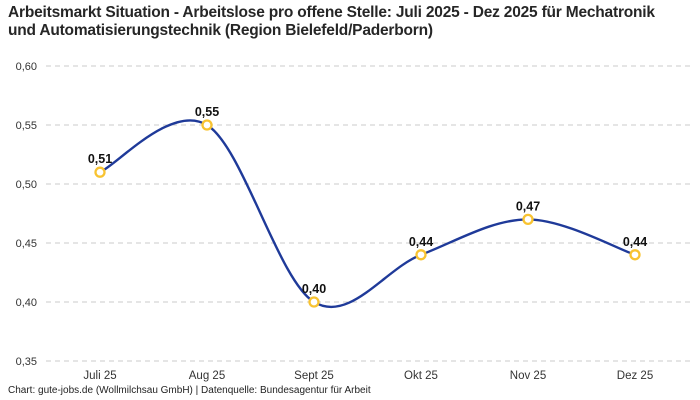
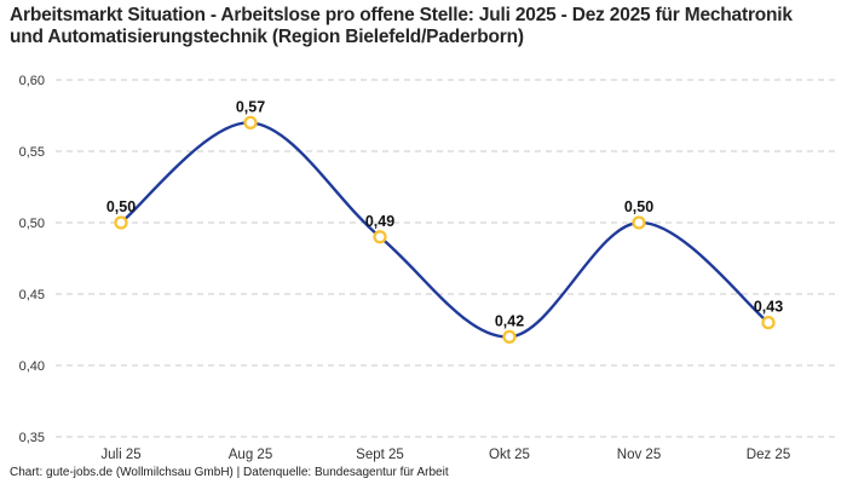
Juli 25: 0,51 -> 0,50
Aug 25: 0,55 -> 0,57
Sept 25: 0,40 -> 0,49
Okt 25: 0,44 -> 0,42
Nov 25: 0,47 -> 0,50
Dez 25: 0,44 -> 0,43
